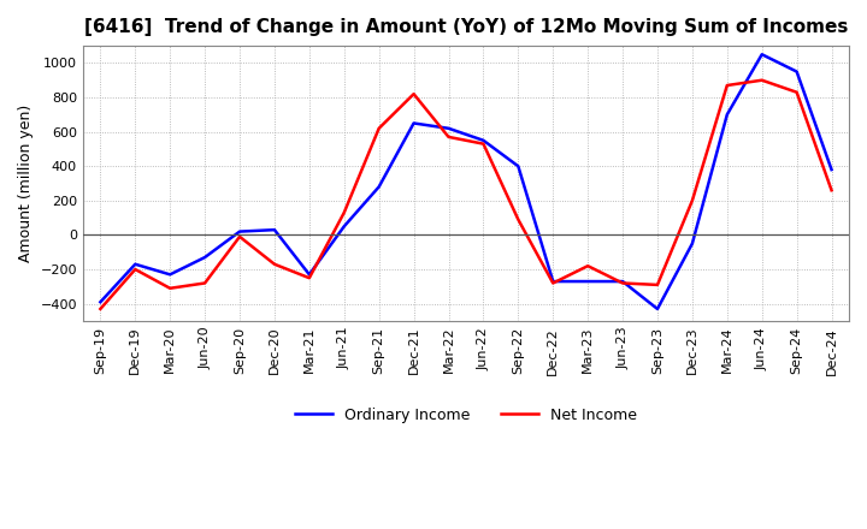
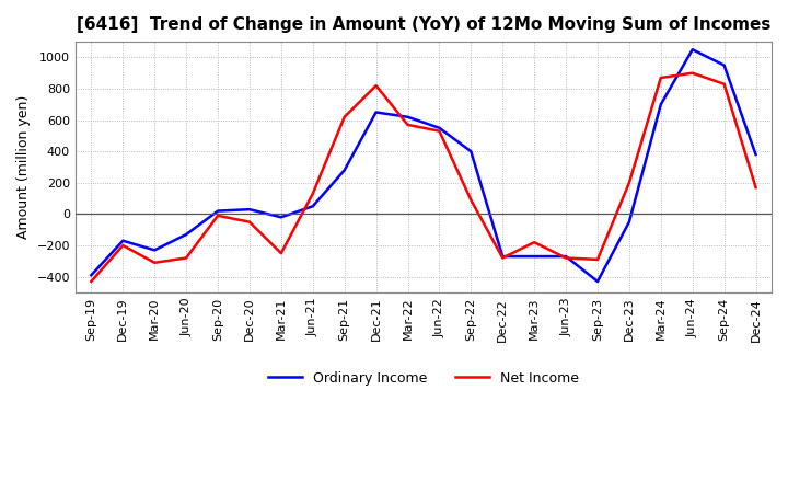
Net Income/Dec-20: -170 -> -50
Ordinary Income/Mar-21: -230 -> -20
Net Income/Dec-24: 260 -> 170
